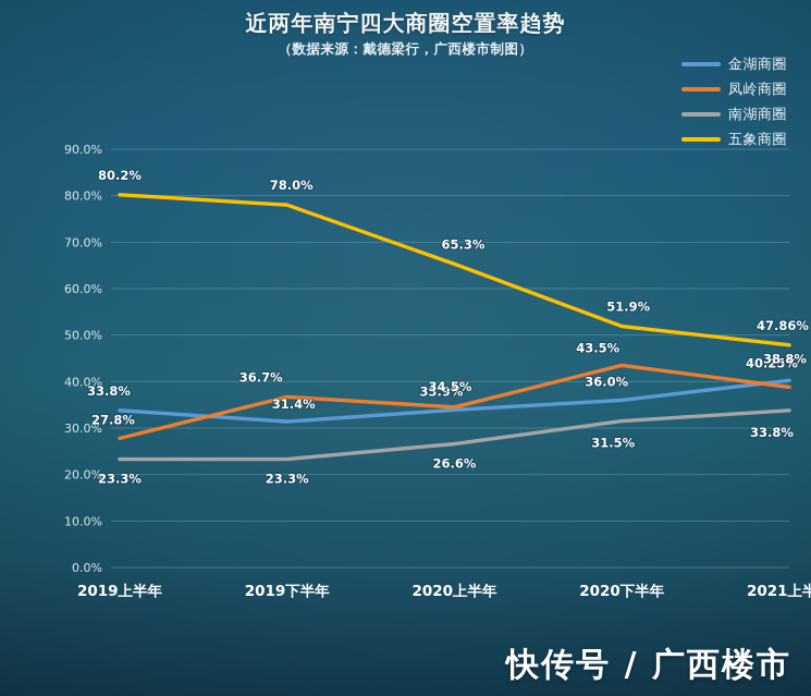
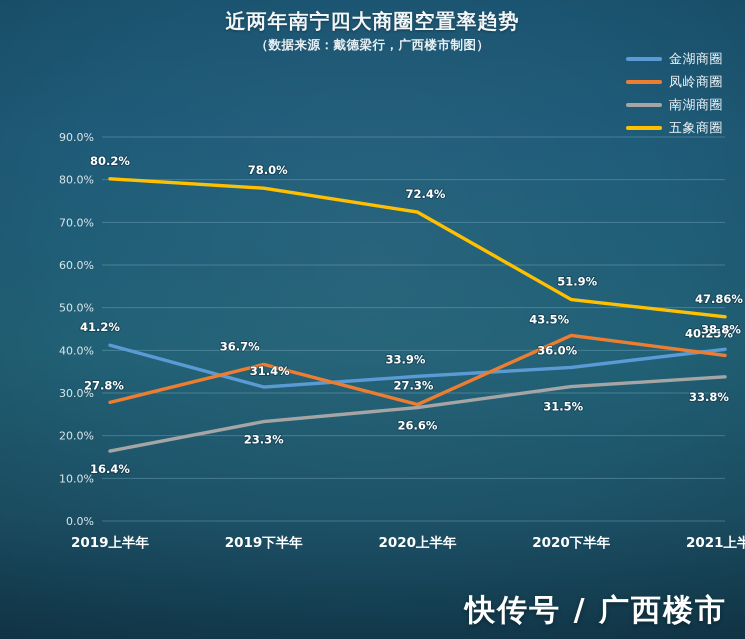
金湖商圈/2019上半年: 33.8% -> 41.2%
南湖商圈/2019上半年: 23.3% -> 16.4%
凤岭商圈/2020上半年: 34.5% -> 27.3%
五象商圈/2020上半年: 65.3% -> 72.4%
